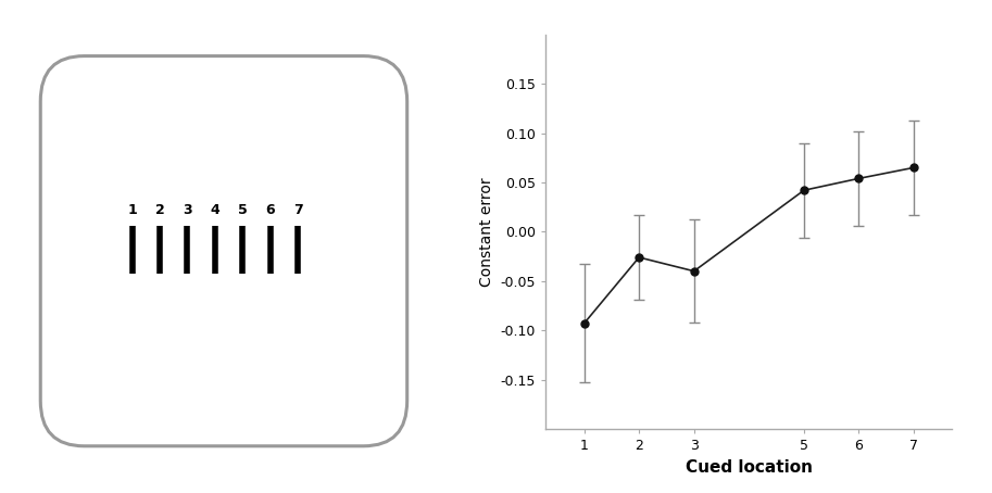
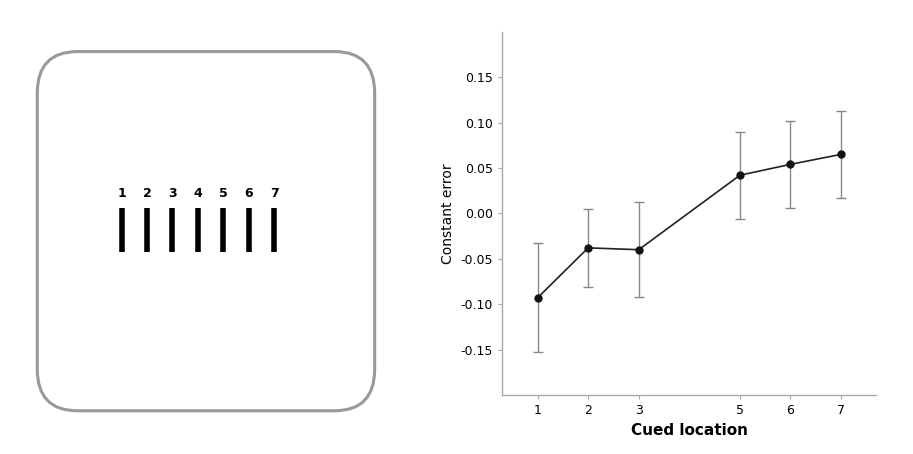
2: -0.026 -> -0.038
